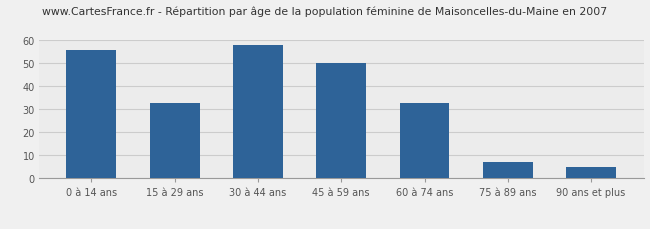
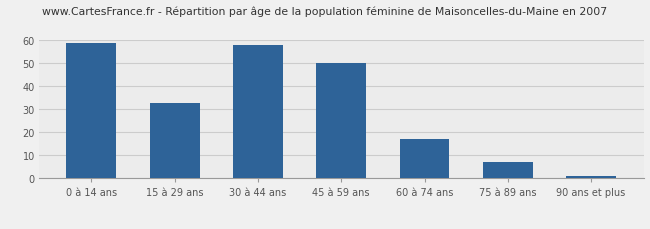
0 à 14 ans: 56 -> 59
60 à 74 ans: 33 -> 17
90 ans et plus: 5 -> 1
